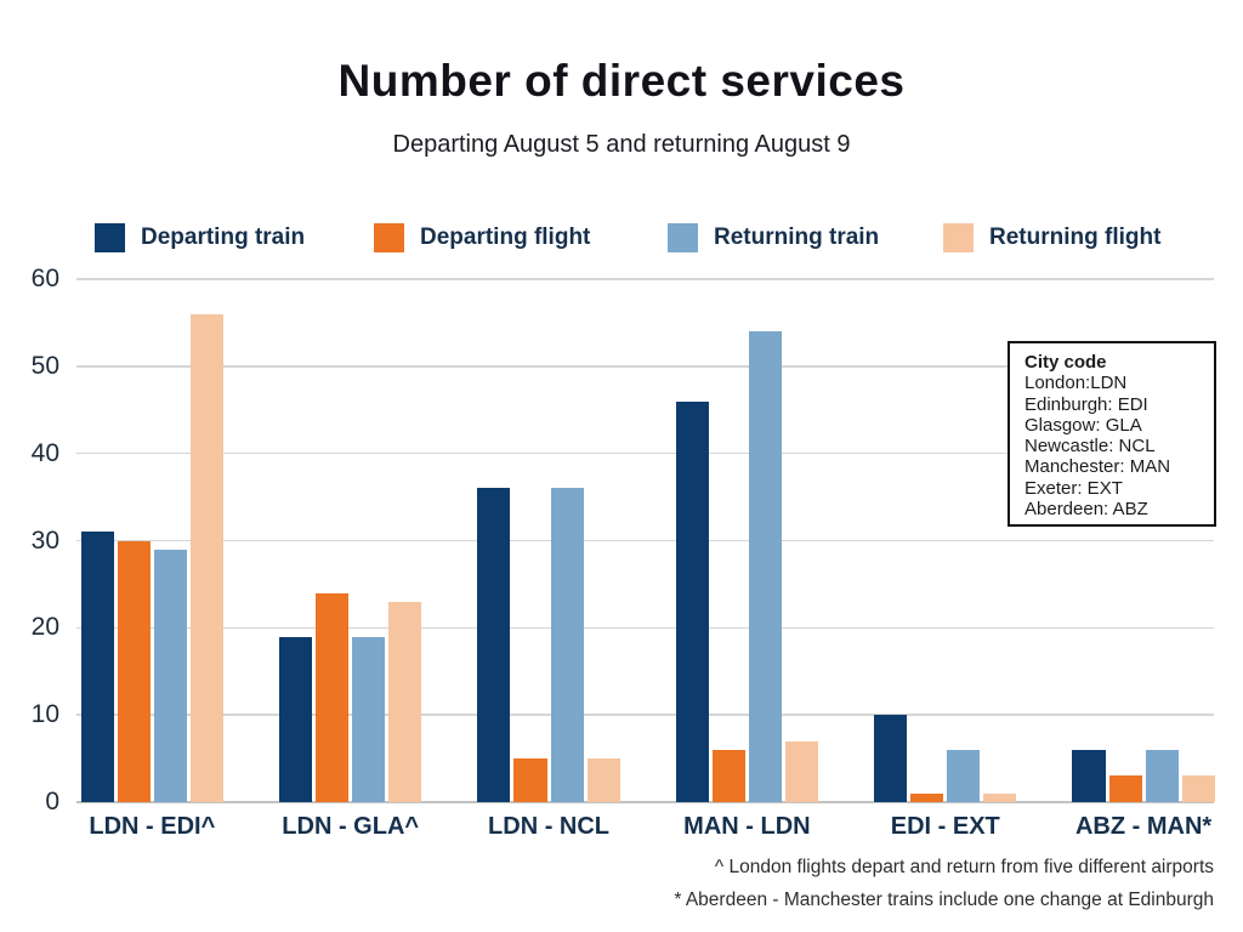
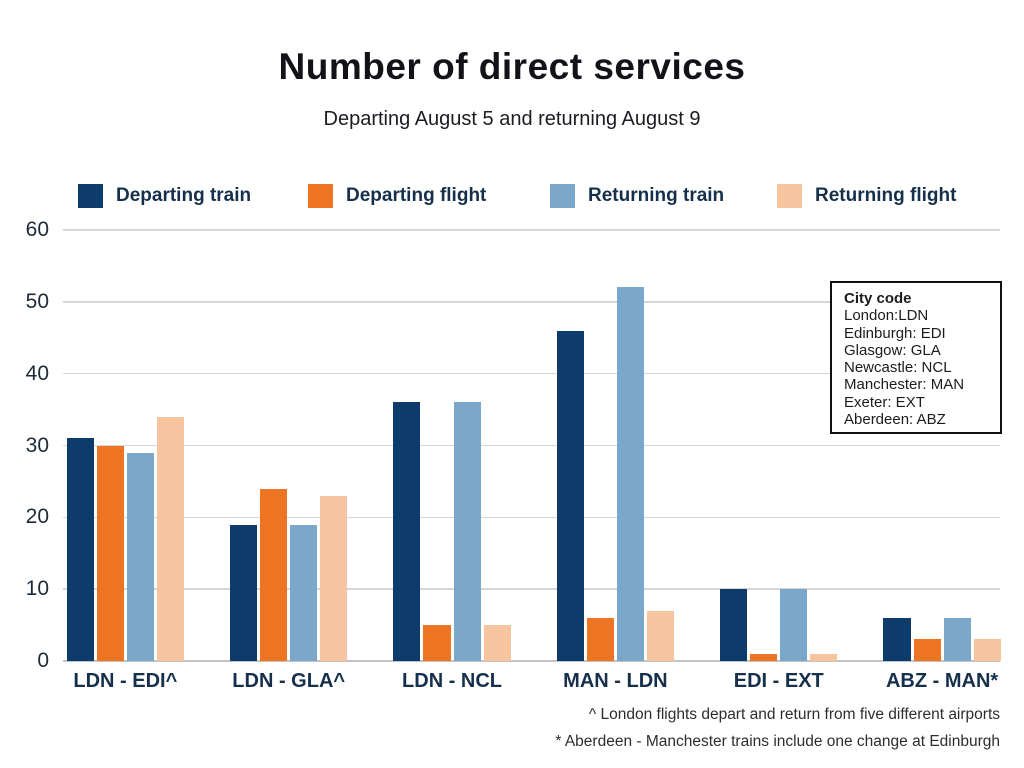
Returning flight/LDN - EDI^: 56 -> 34
Returning train/MAN - LDN: 54 -> 52
Returning train/EDI - EXT: 6 -> 10
